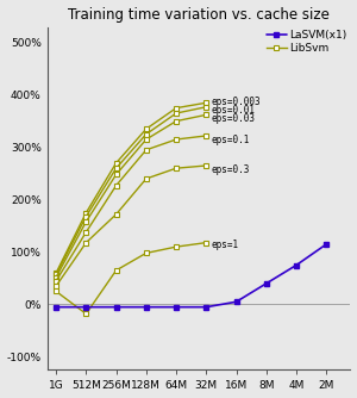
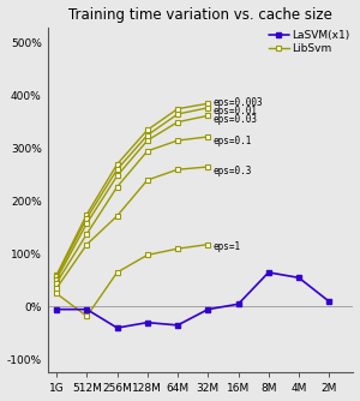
LaSVM(x1)/256M: -5% -> -40%
LaSVM(x1)/128M: -5% -> -30%
LaSVM(x1)/64M: -5% -> -35%
LaSVM(x1)/8M: 40% -> 65%
LaSVM(x1)/4M: 75% -> 55%
LaSVM(x1)/2M: 115% -> 10%
